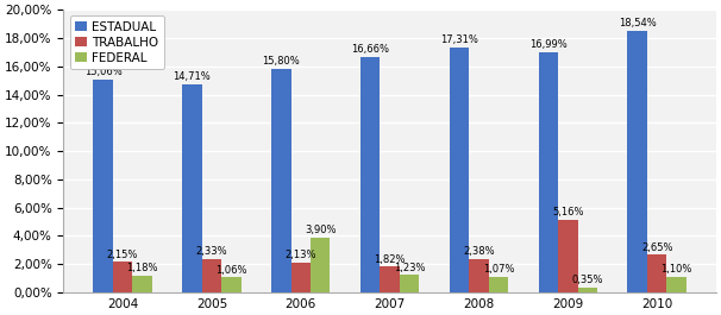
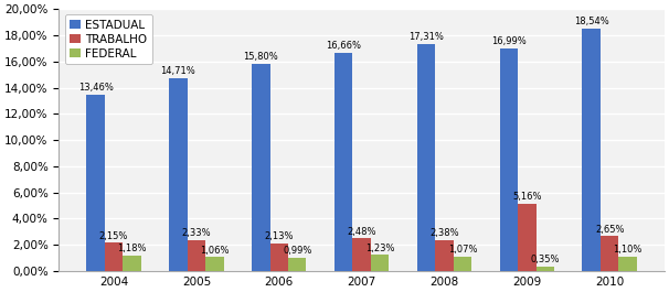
ESTADUAL/2004: 15,06% -> 13,46%
FEDERAL/2006: 3,90% -> 0,99%
TRABALHO/2007: 1,82% -> 2,48%
